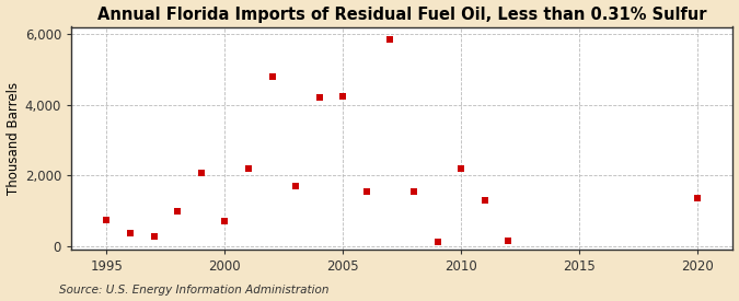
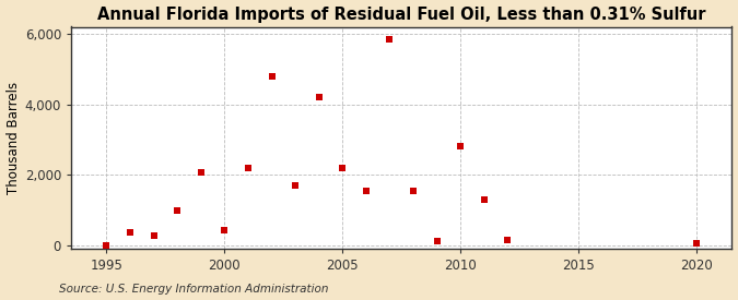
1995: 750 -> 10
2000: 700 -> 430
2005: 4,250 -> 2,200
2010: 2,200 -> 2,800
2020: 1,350 -> 60
